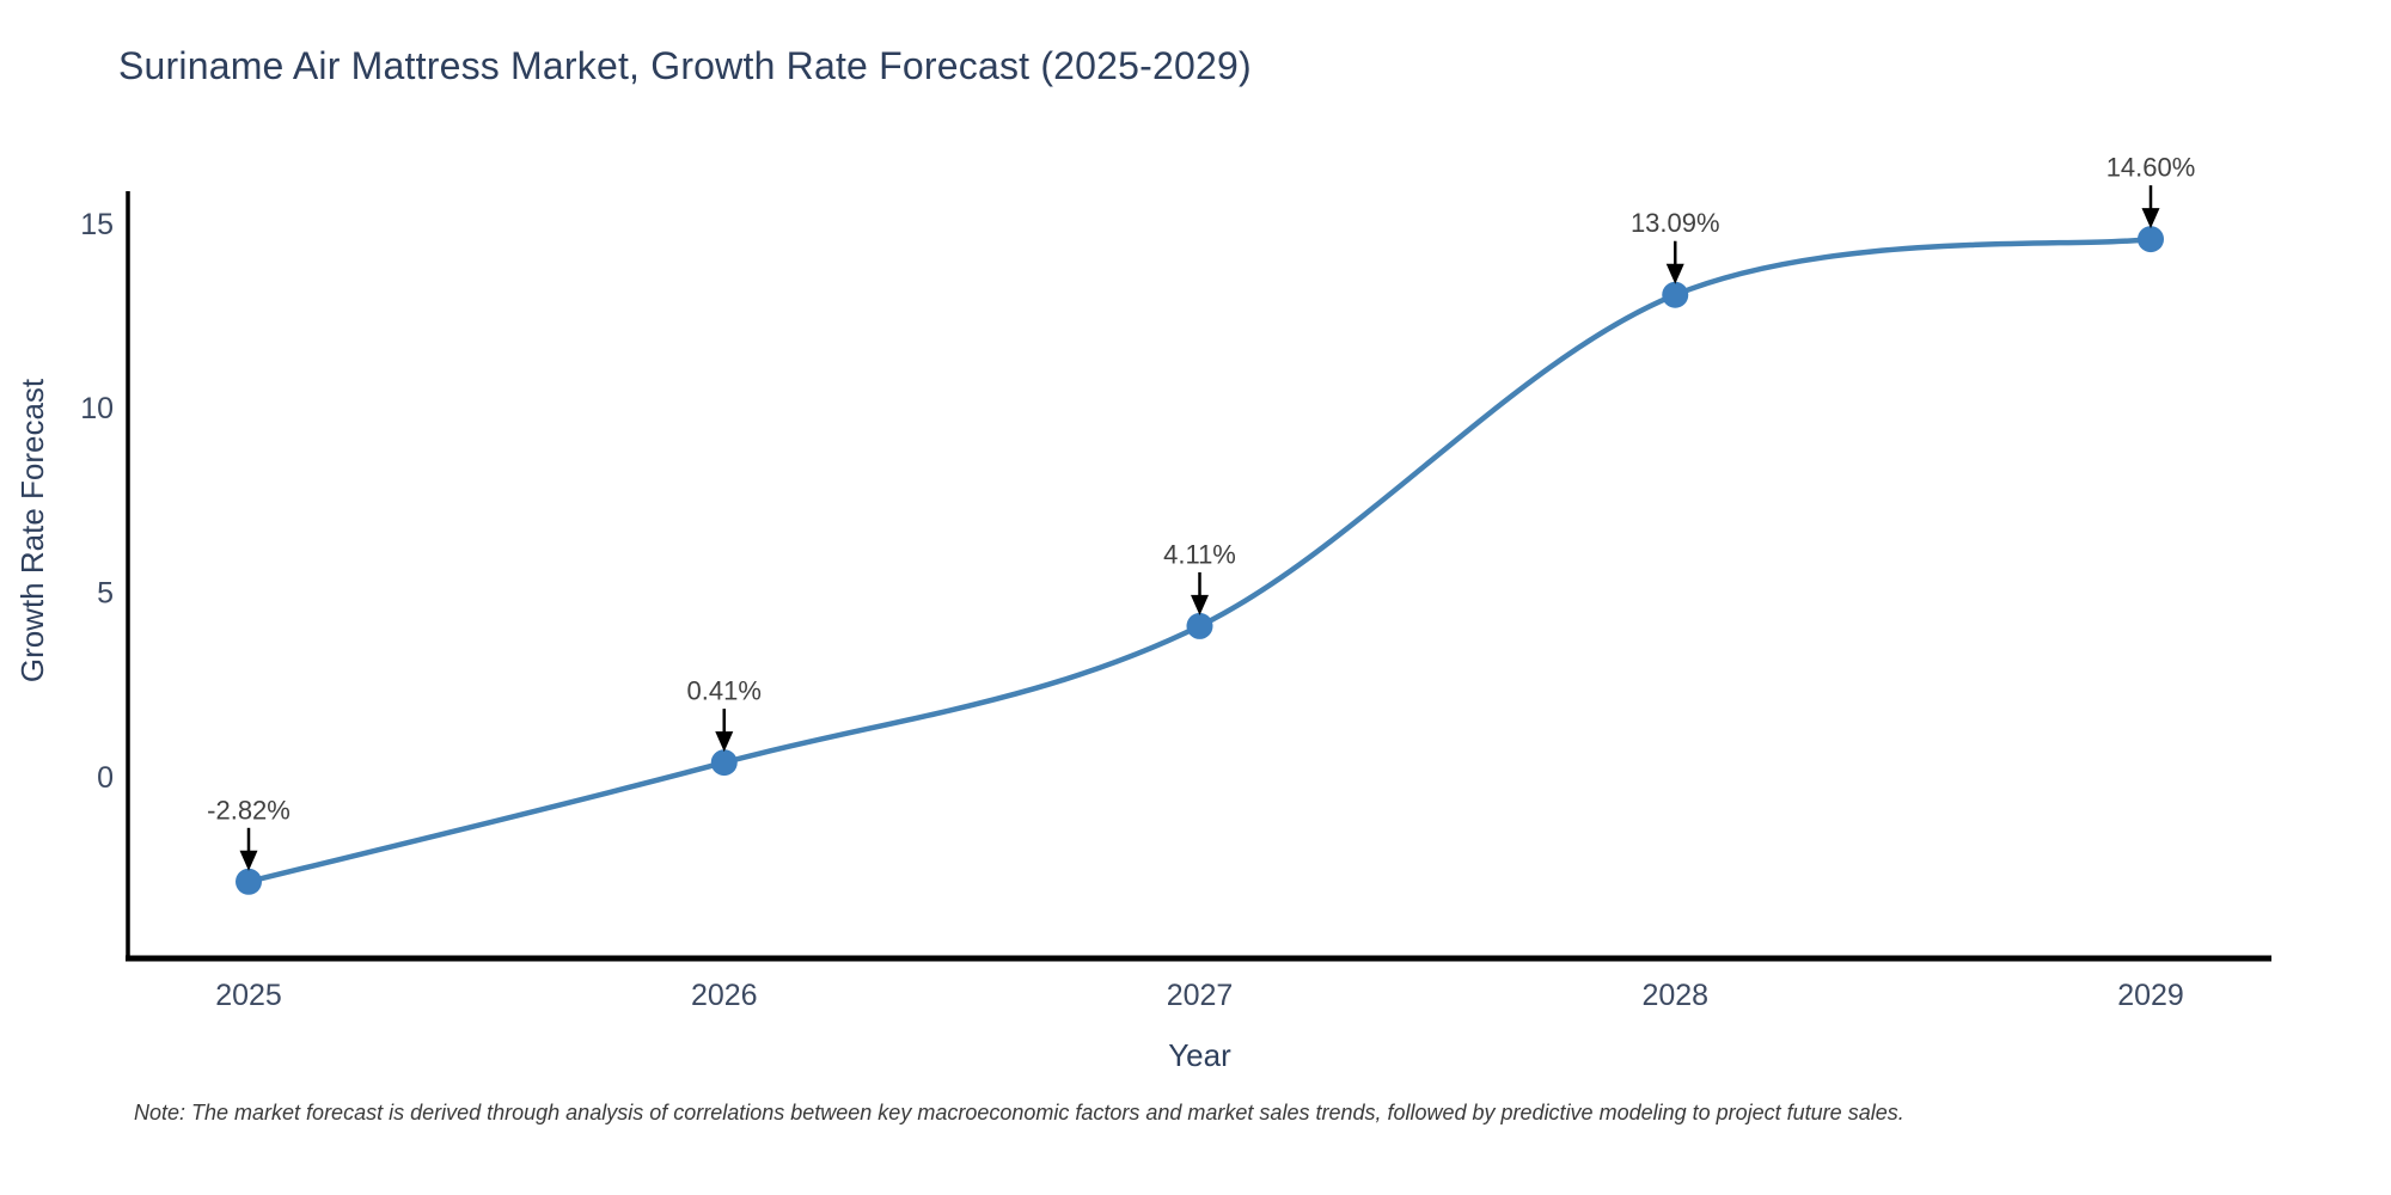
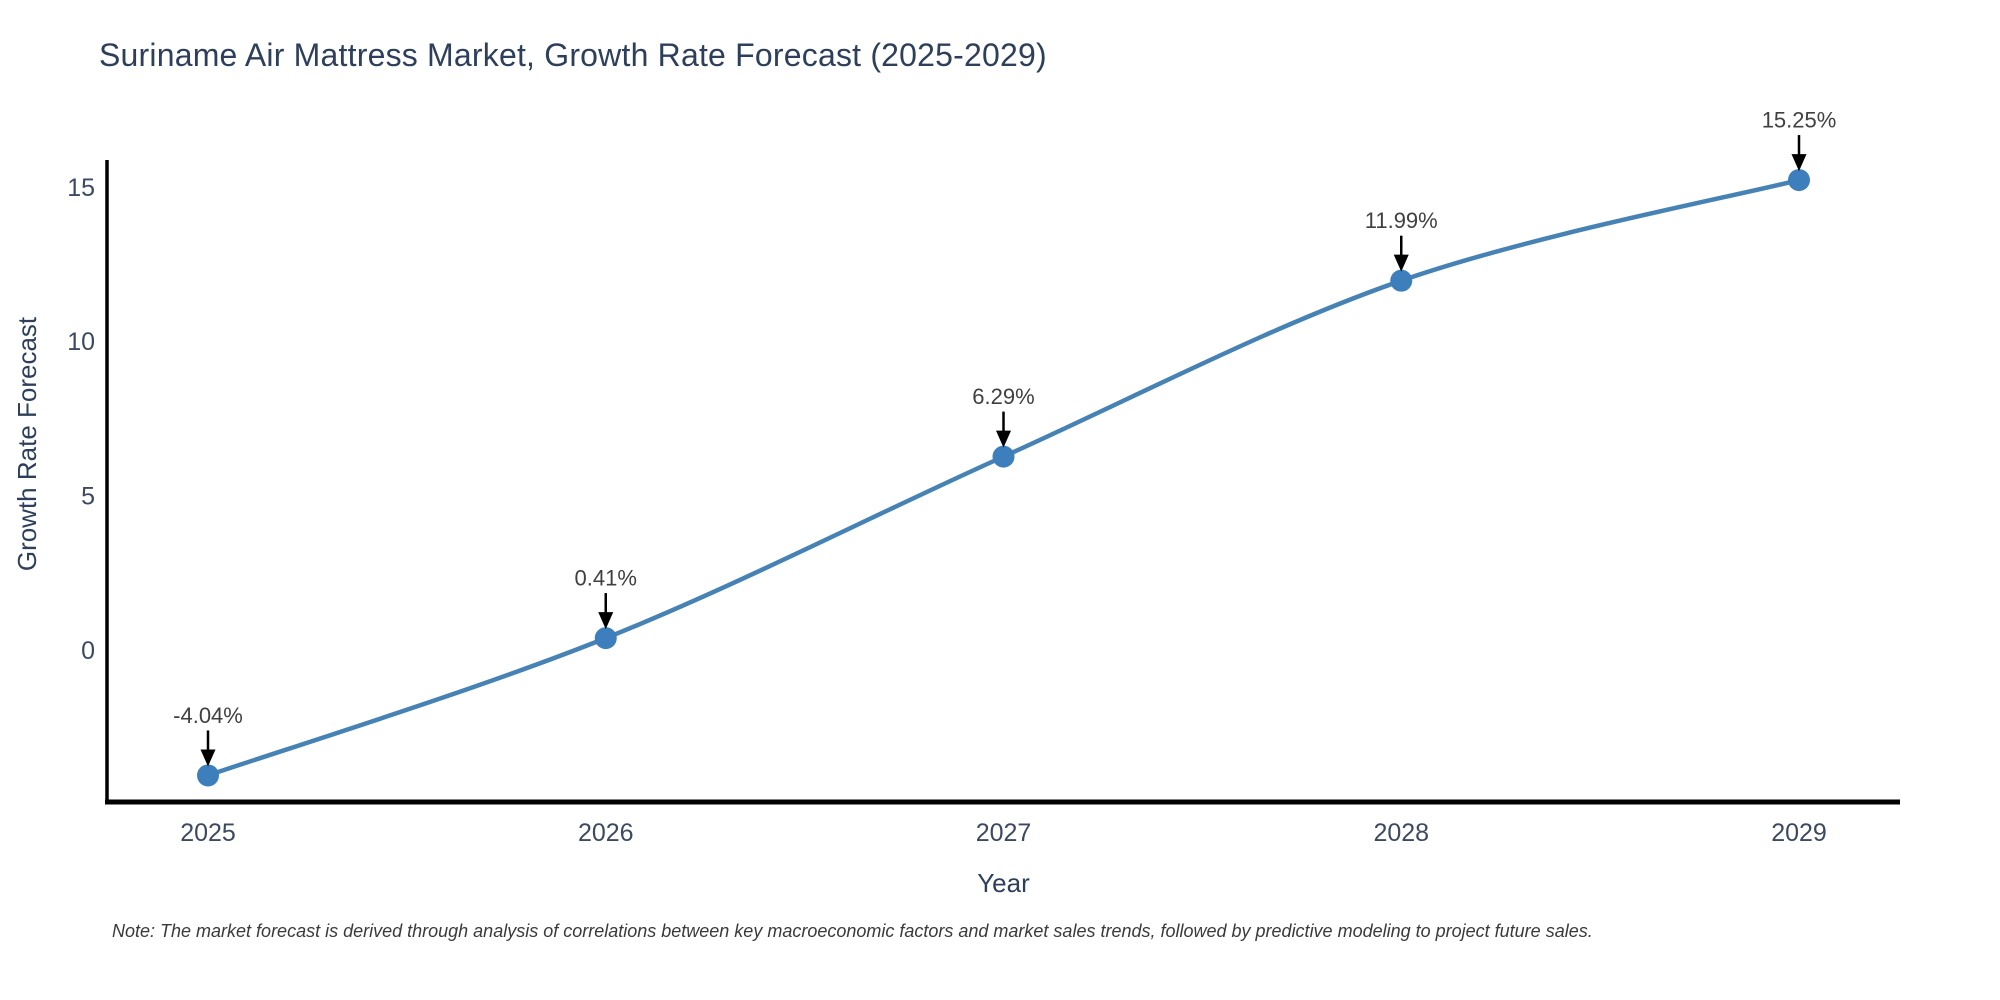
2025: -2.82% -> -4.04%
2027: 4.11% -> 6.29%
2028: 13.09% -> 11.99%
2029: 14.60% -> 15.25%
